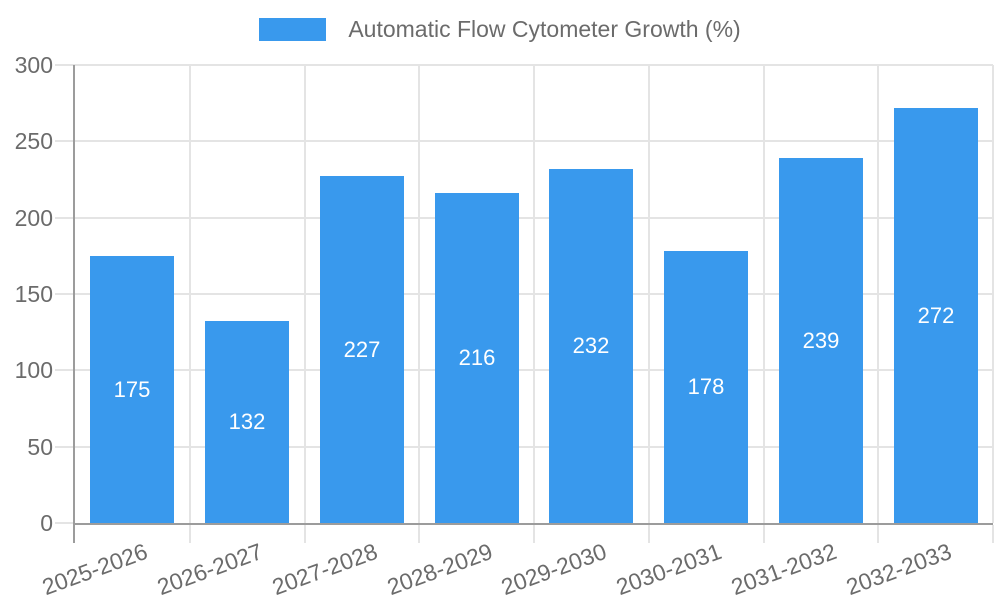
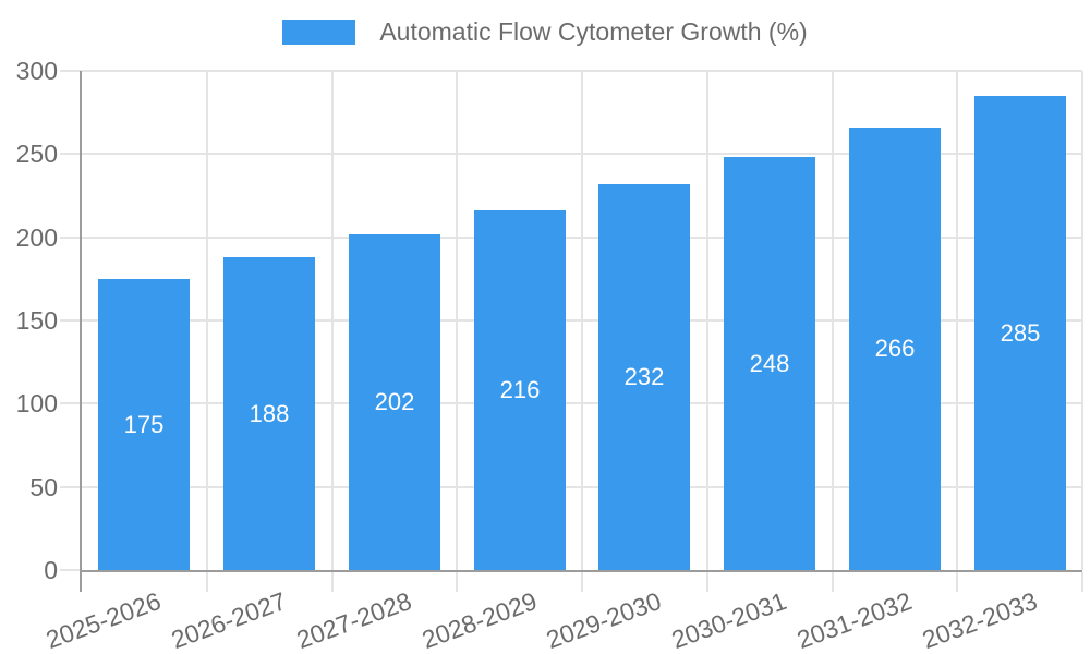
2026-2027: 132 -> 188
2027-2028: 227 -> 202
2030-2031: 178 -> 248
2031-2032: 239 -> 266
2032-2033: 272 -> 285
